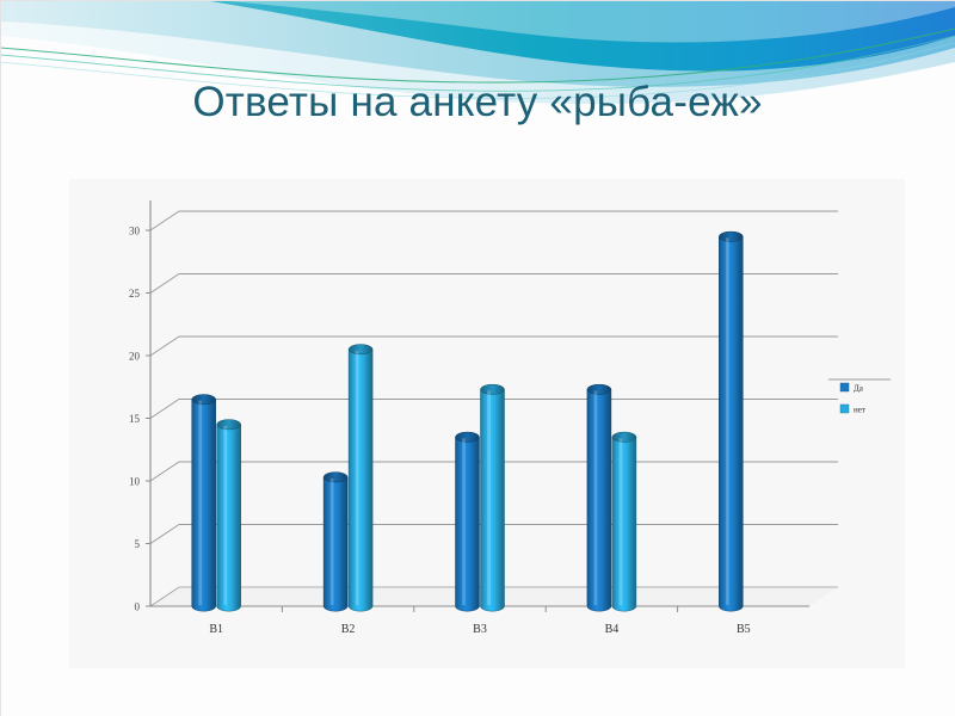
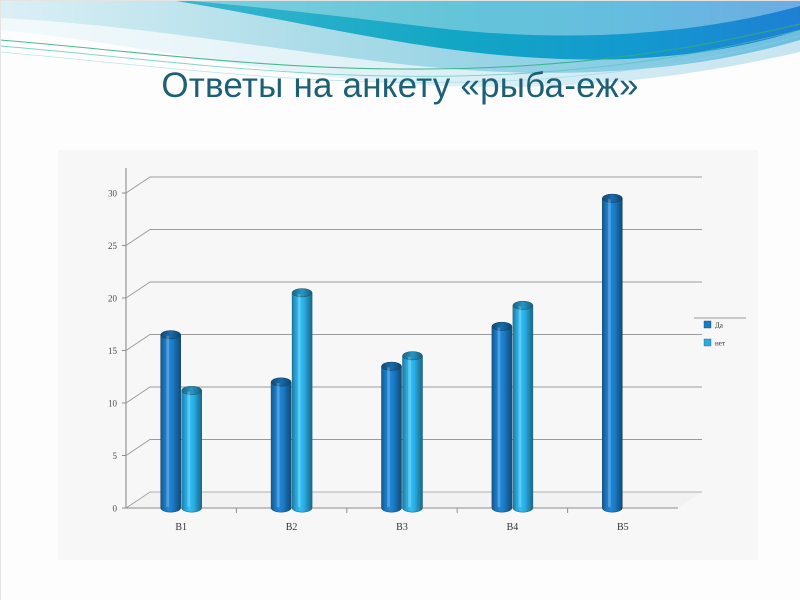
нет/В1: 14.5 -> 11.2
Да/В2: 10.3 -> 12.0
нет/В3: 17.3 -> 14.5
нет/В4: 13.5 -> 19.3
